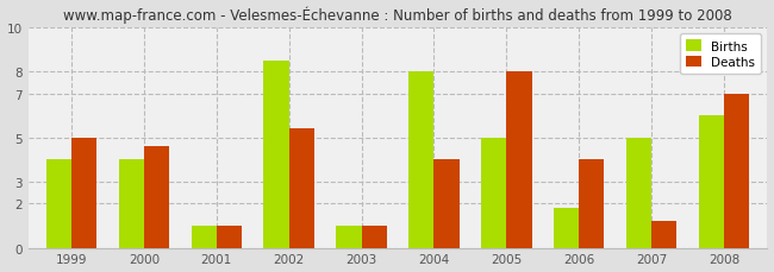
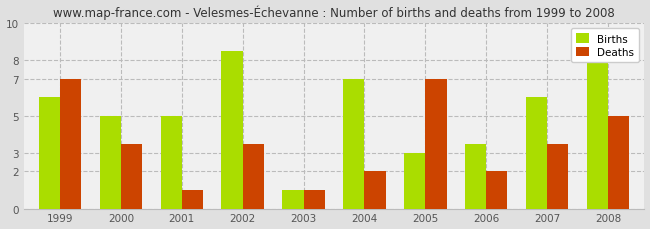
Births/1999: 4.0 -> 6.0
Deaths/1999: 5.0 -> 7.0
Births/2000: 4.0 -> 5.0
Deaths/2000: 4.6 -> 3.5
Births/2001: 1.0 -> 5.0
Deaths/2002: 5.4 -> 3.5
Births/2004: 8.0 -> 7.0
Deaths/2004: 4.0 -> 2.0
Births/2005: 5.0 -> 3.0
Deaths/2005: 8.0 -> 7.0
Births/2006: 1.8 -> 3.5
Deaths/2006: 4.0 -> 2.0
Births/2007: 5.0 -> 6.0
Deaths/2007: 1.2 -> 3.5
Births/2008: 6.0 -> 8.0
Deaths/2008: 7.0 -> 5.0
